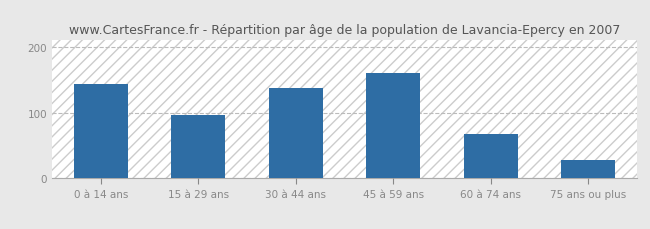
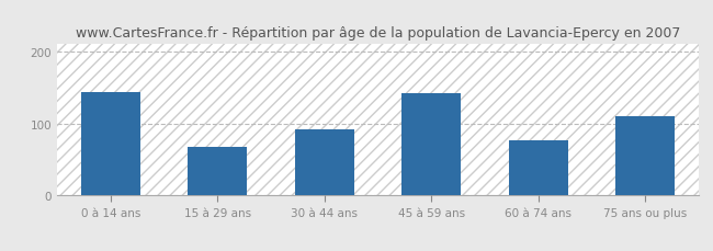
15 à 29 ans: 97 -> 68
30 à 44 ans: 138 -> 92
45 à 59 ans: 160 -> 142
60 à 74 ans: 68 -> 76
75 ans ou plus: 28 -> 110
